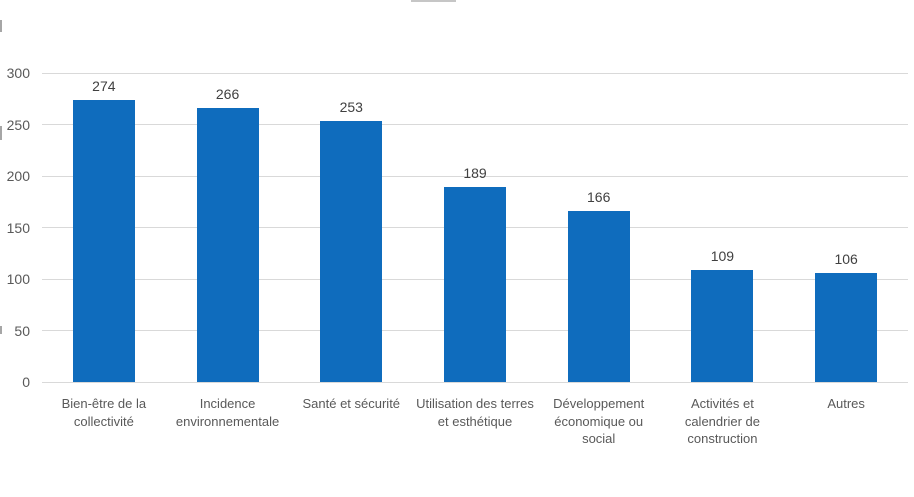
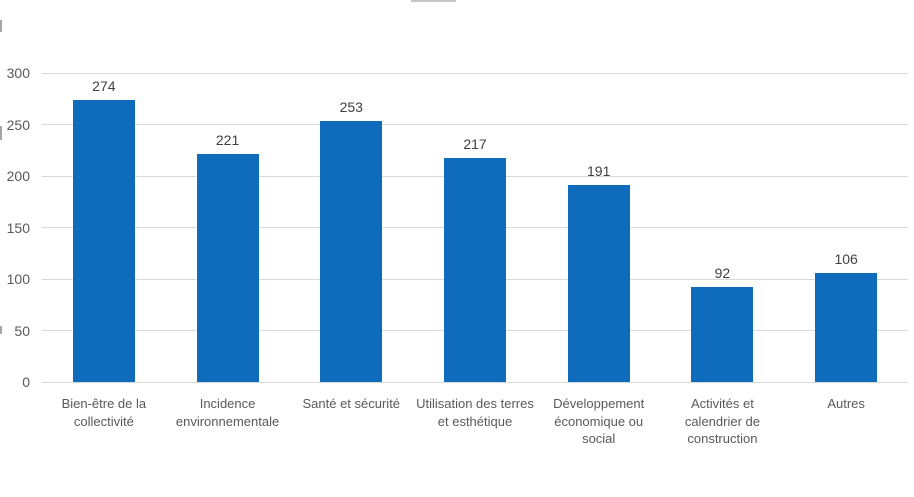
Incidence environnementale: 266 -> 221
Utilisation des terres et esthétique: 189 -> 217
Développement économique ou social: 166 -> 191
Activités et calendrier de construction: 109 -> 92
